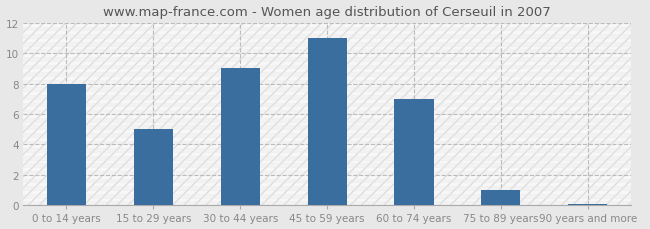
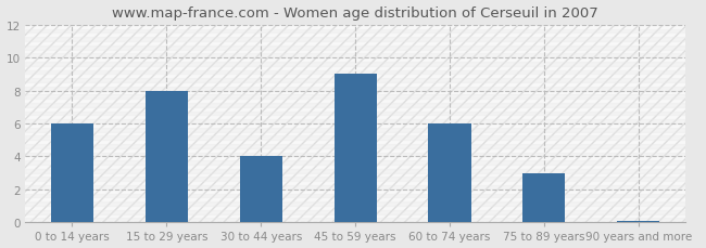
0 to 14 years: 8.0 -> 6.0
15 to 29 years: 5.0 -> 8.0
30 to 44 years: 9.0 -> 4.0
45 to 59 years: 11.0 -> 9.0
60 to 74 years: 7.0 -> 6.0
75 to 89 years: 1.0 -> 3.0
